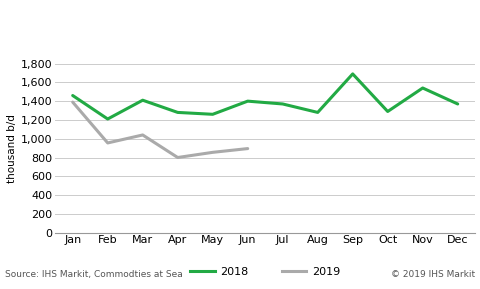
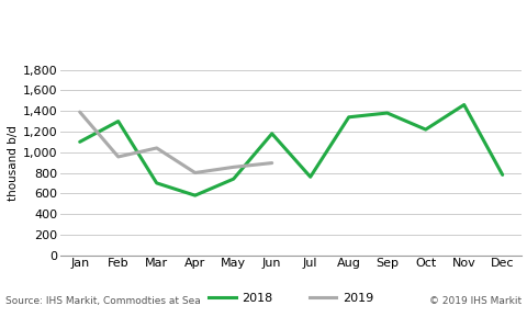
2018/Jan: 1,460 -> 1,100
2018/Feb: 1,210 -> 1,300
2018/Mar: 1,410 -> 700
2018/Apr: 1,280 -> 580
2018/May: 1,260 -> 740
2018/Jun: 1,400 -> 1,180
2018/Jul: 1,370 -> 760
2018/Aug: 1,280 -> 1,340
2018/Sep: 1,690 -> 1,380
2018/Oct: 1,290 -> 1,220
2018/Nov: 1,540 -> 1,460
2018/Dec: 1,370 -> 780
